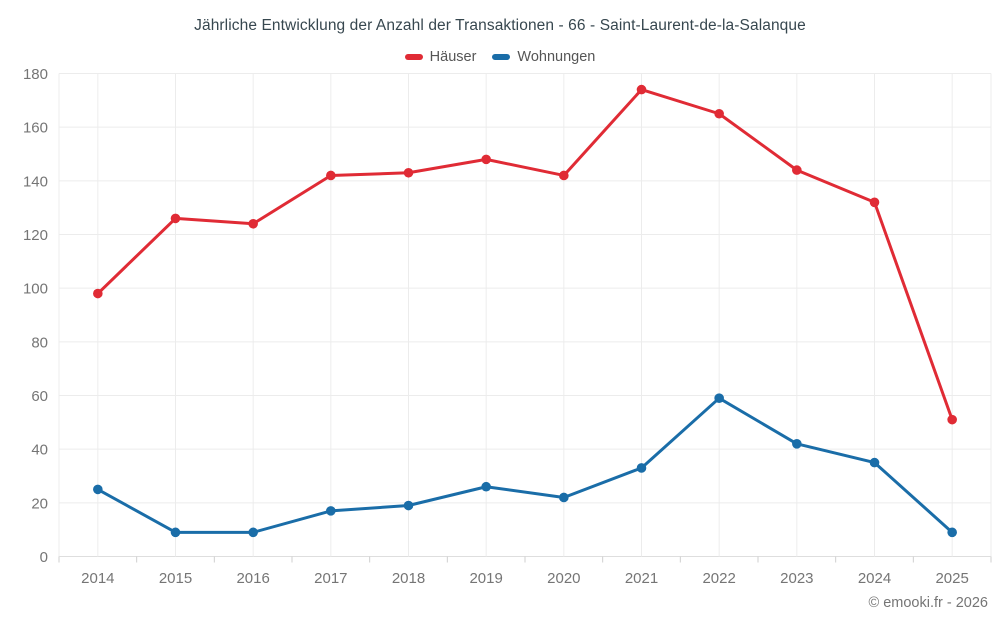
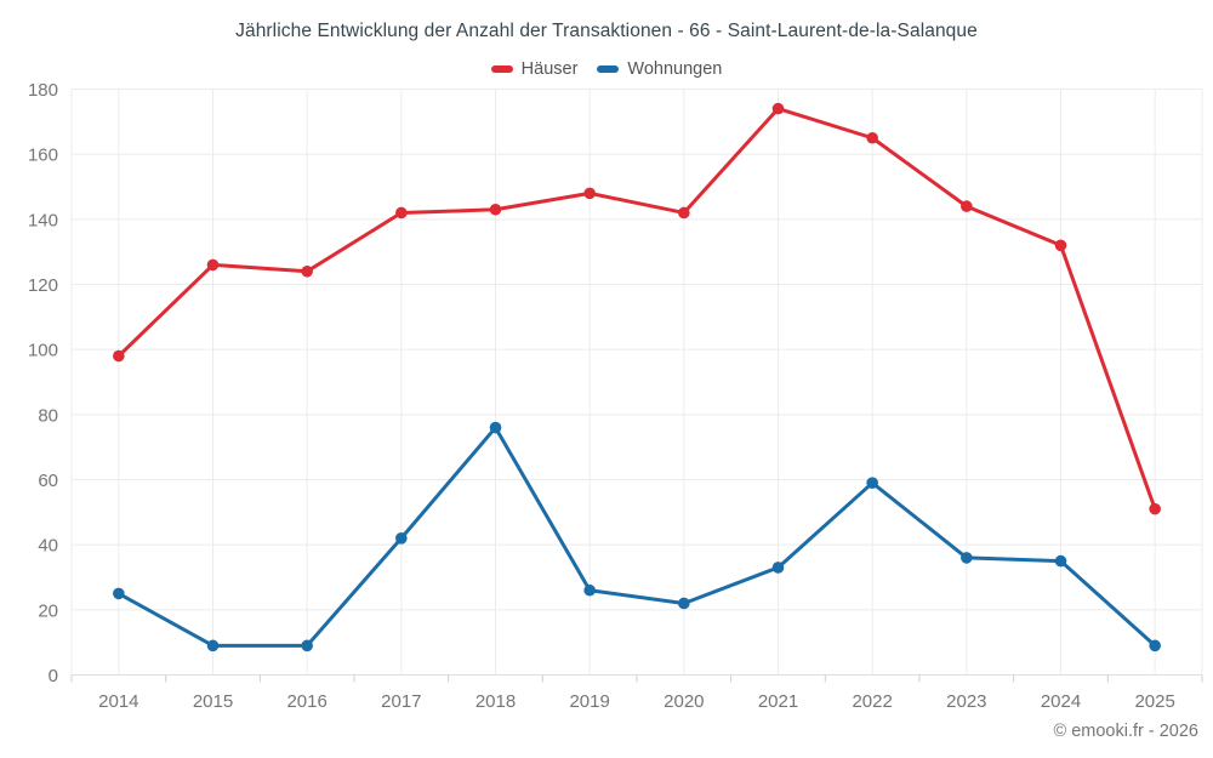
Wohnungen/2017: 17 -> 42
Wohnungen/2018: 19 -> 76
Wohnungen/2023: 42 -> 36
